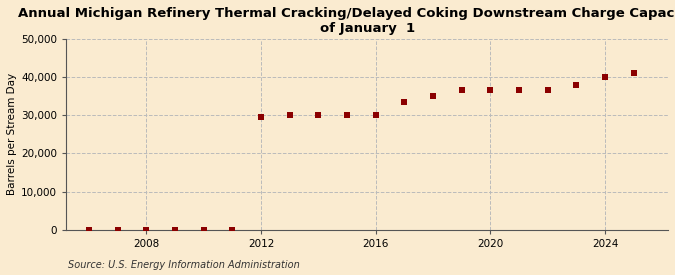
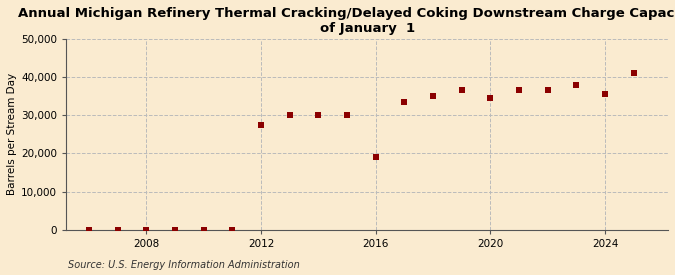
2012: 29,500 -> 27,500
2016: 30,000 -> 19,000
2020: 36,500 -> 34,500
2024: 40,000 -> 35,500
